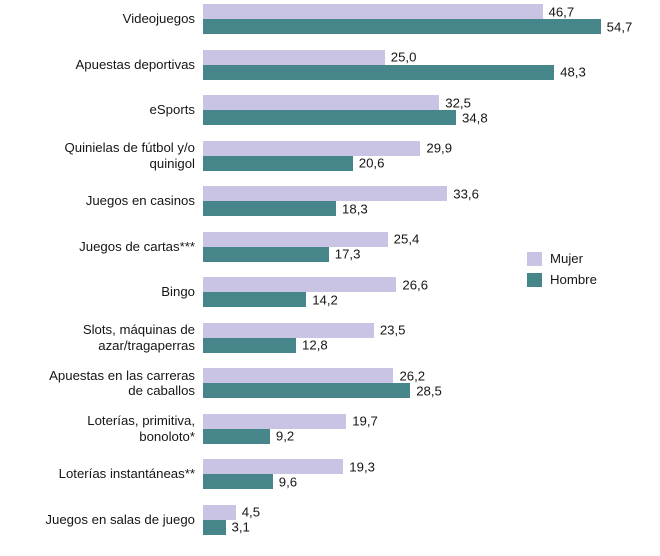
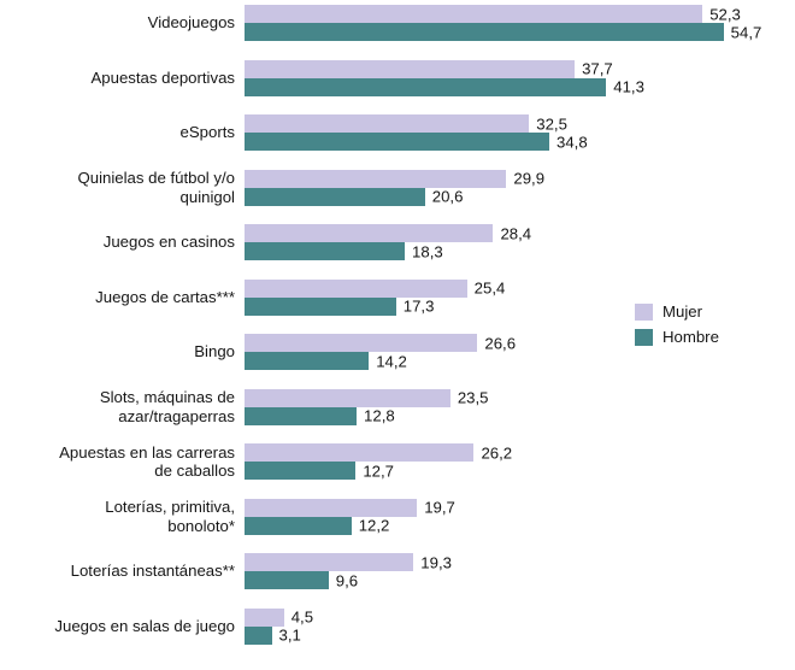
Mujer/Videojuegos: 46,7 -> 52,3
Mujer/Apuestas deportivas: 25,0 -> 37,7
Hombre/Apuestas deportivas: 48,3 -> 41,3
Mujer/Juegos en casinos: 33,6 -> 28,4
Hombre/Apuestas en las carreras de caballos: 28,5 -> 12,7
Hombre/Loterías, primitiva, bonoloto*: 9,2 -> 12,2
